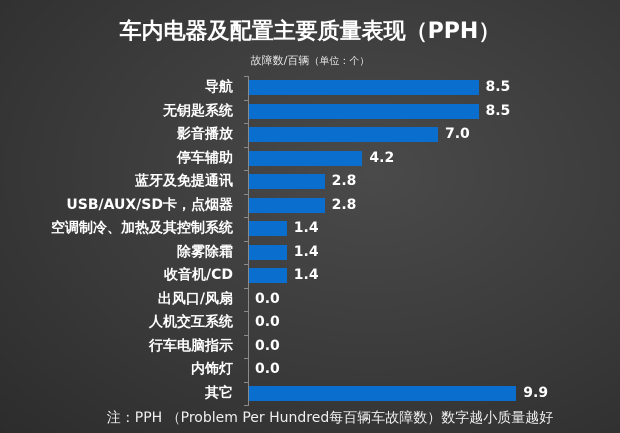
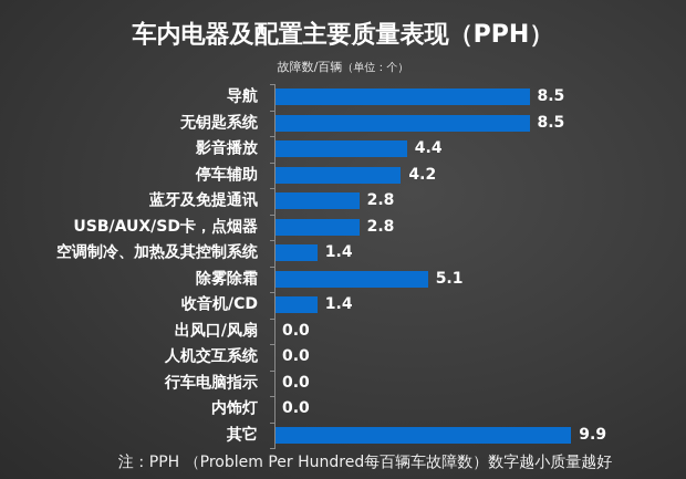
影音播放: 7.0 -> 4.4
除雾除霜: 1.4 -> 5.1
